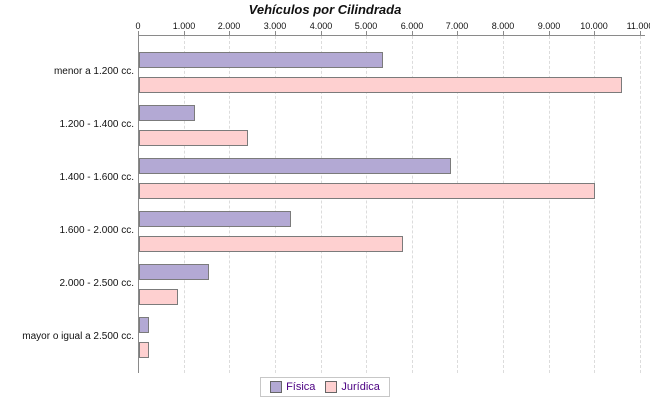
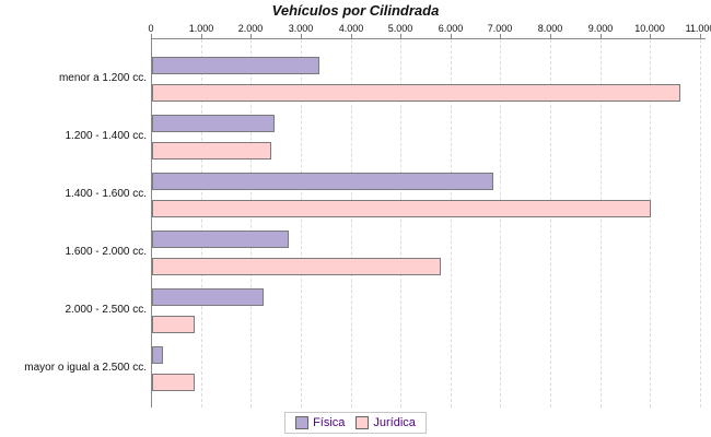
Física/menor a 1.200 cc.: 5300 -> 3300
Física/1.200 - 1.400 cc.: 1200 -> 2400
Física/1.600 - 2.000 cc.: 3300 -> 2700
Física/2.000 - 2.500 cc.: 1500 -> 2200
Jurídica/mayor o igual a 2.500 cc.: 200 -> 800
